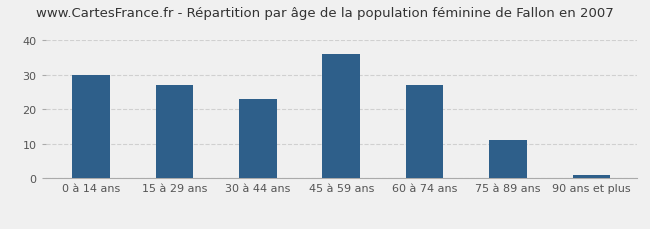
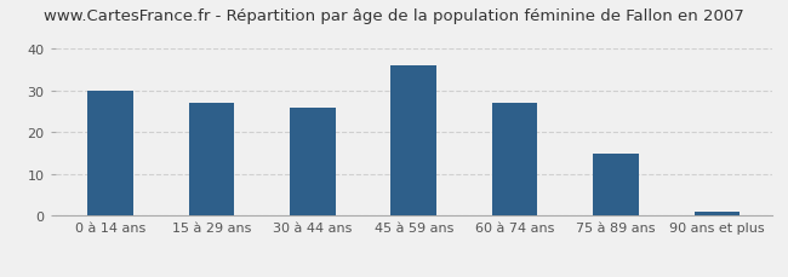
30 à 44 ans: 23 -> 26
75 à 89 ans: 11 -> 15
